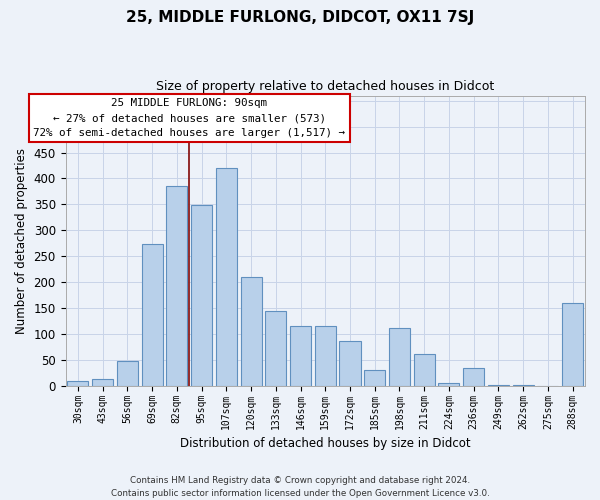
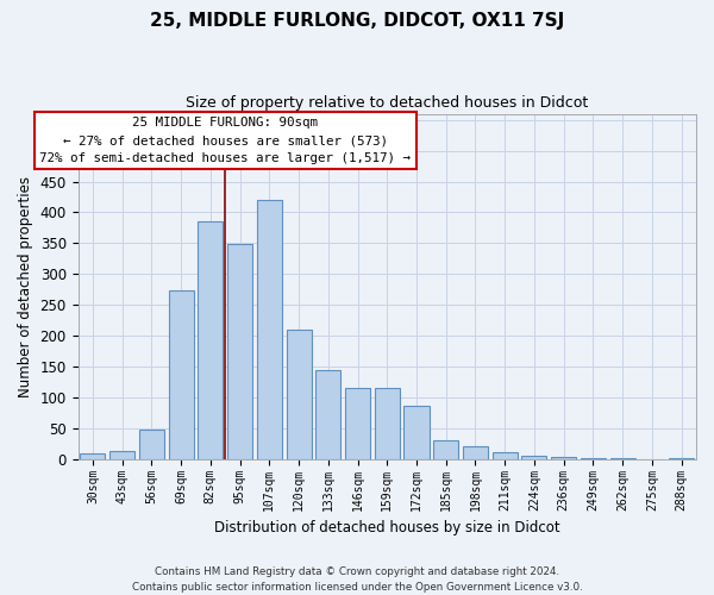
198sqm: 112 -> 20
211sqm: 62 -> 12
236sqm: 34 -> 3
288sqm: 160 -> 1
